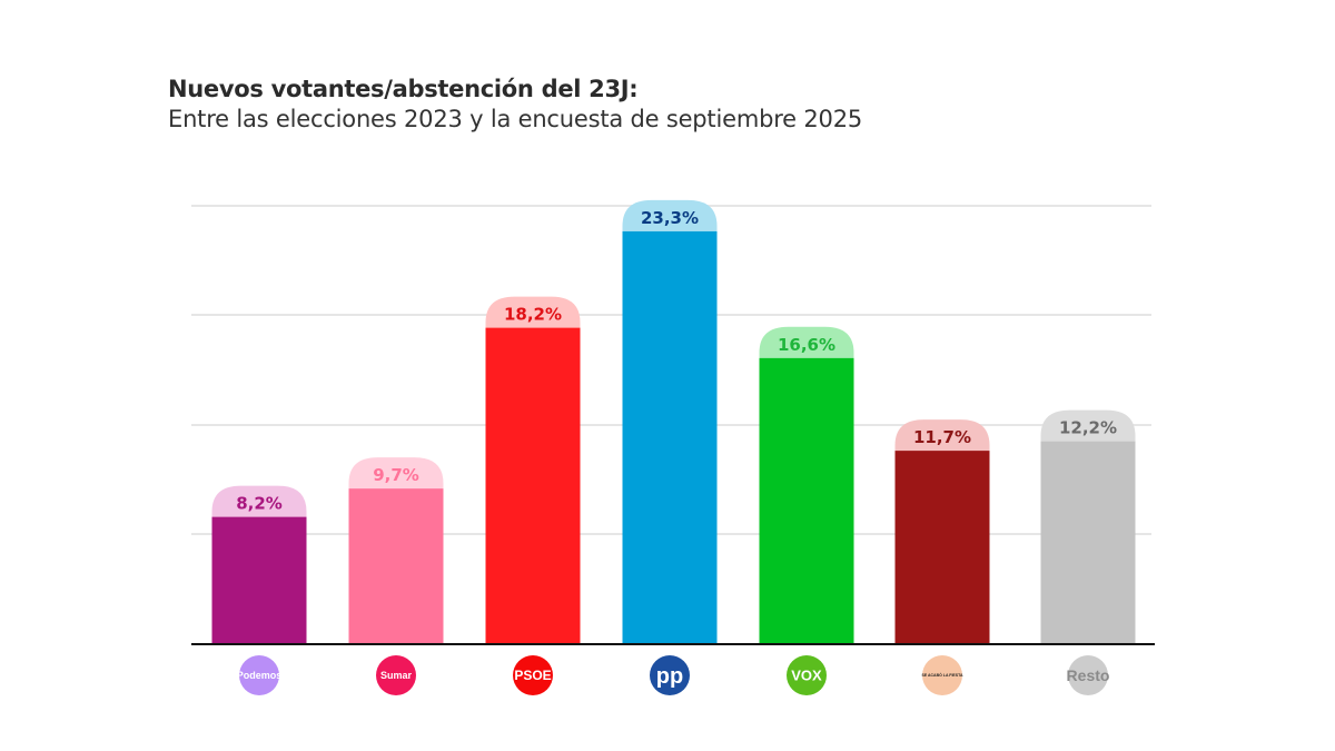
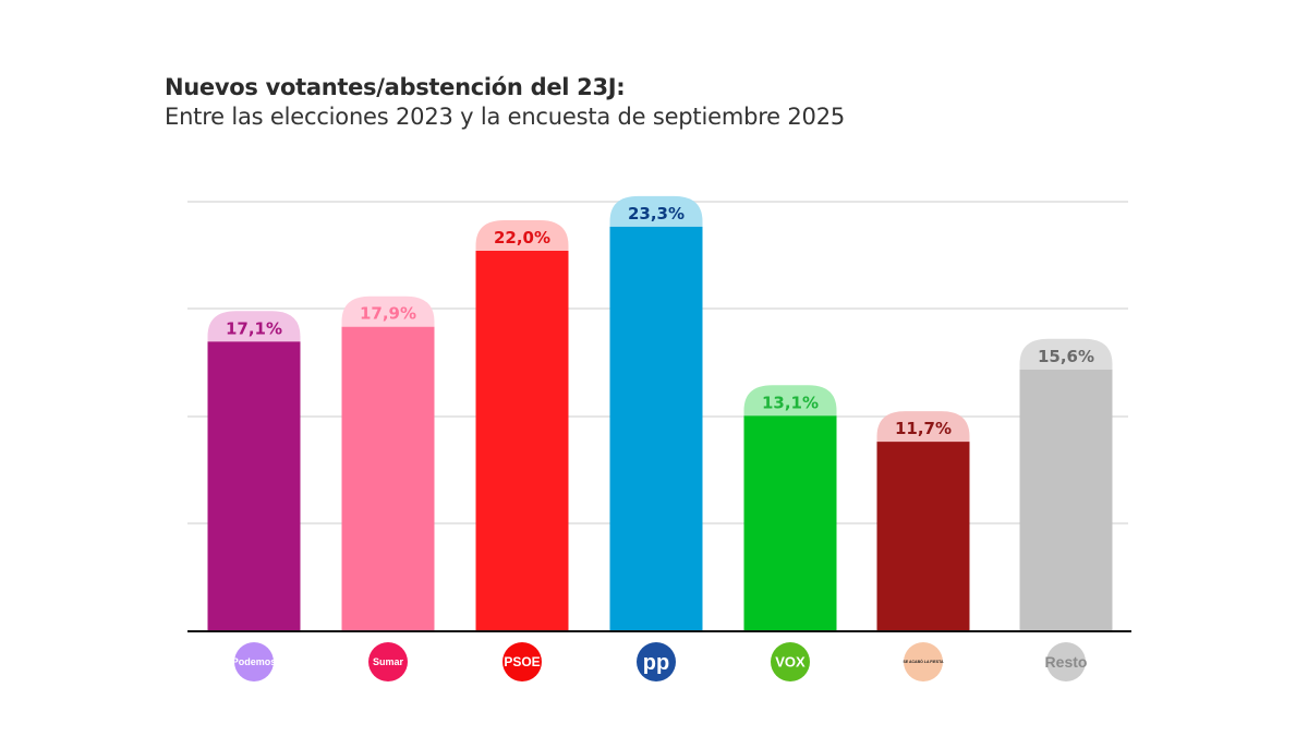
Podemos: 8,2% -> 17,1%
Sumar: 9,7% -> 17,9%
PSOE: 18,2% -> 22,0%
VOX: 16,6% -> 13,1%
Resto: 12,2% -> 15,6%
